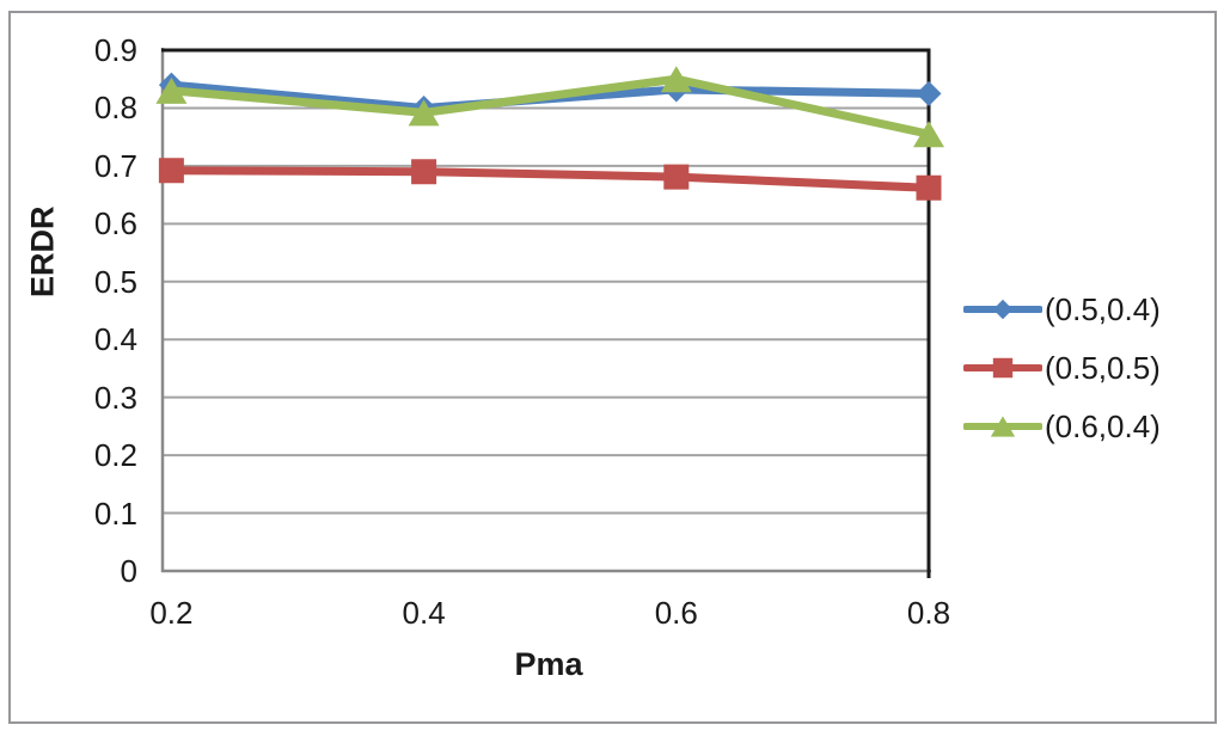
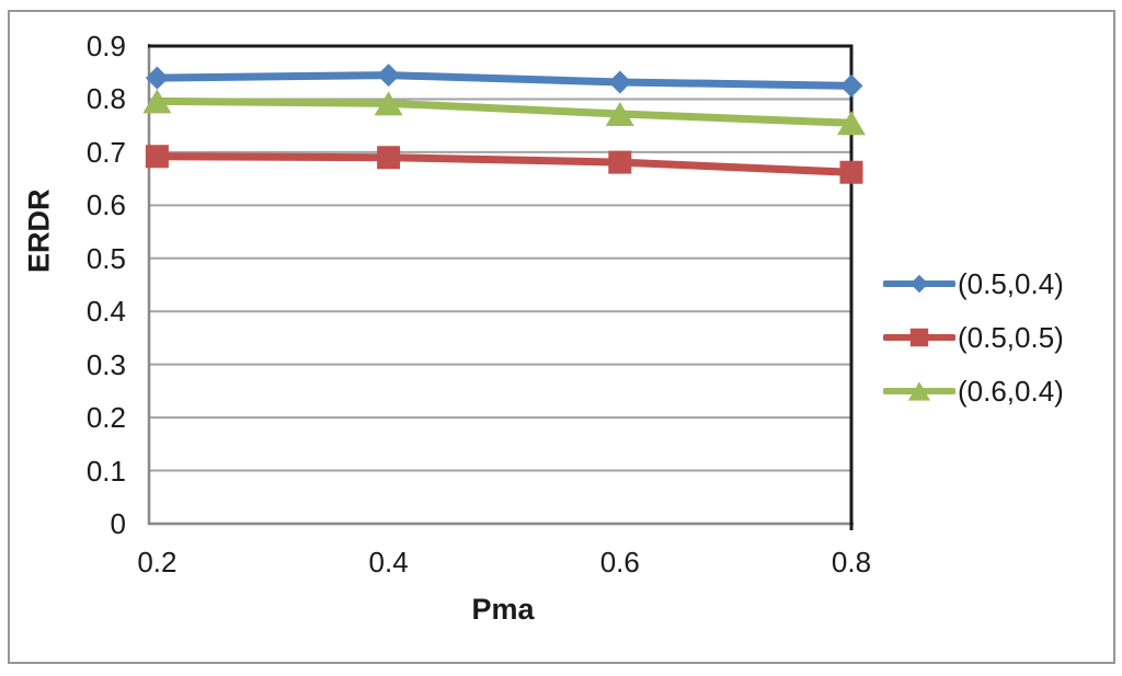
(0.6,0.4)/0.2: 0.83 -> 0.80
(0.5,0.4)/0.4: 0.80 -> 0.84
(0.6,0.4)/0.6: 0.85 -> 0.77
